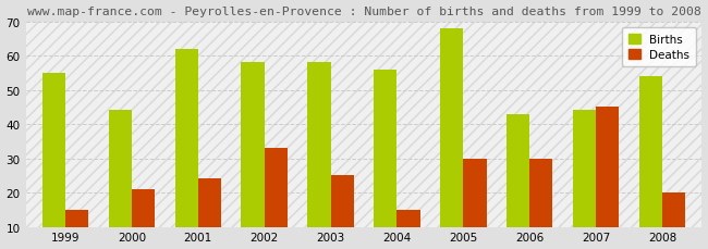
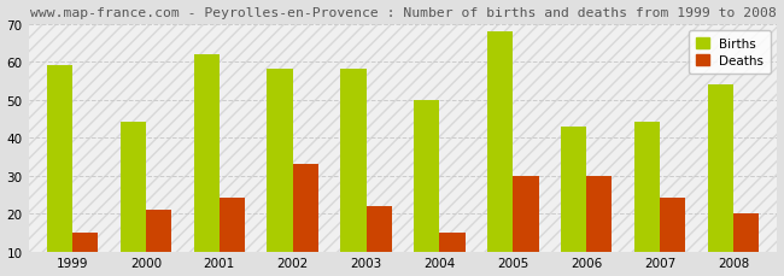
Births/1999: 55 -> 59
Deaths/2003: 25 -> 22
Births/2004: 56 -> 50
Deaths/2007: 45 -> 24
